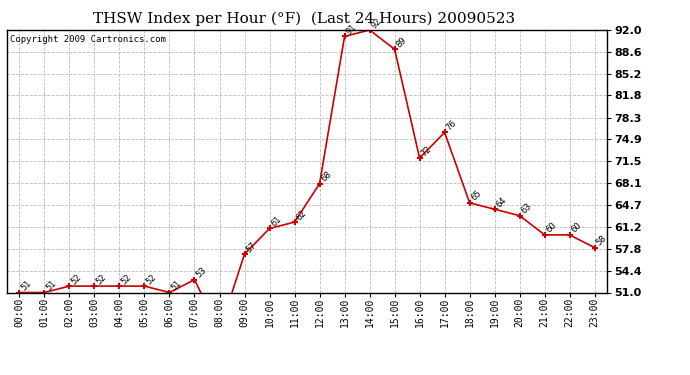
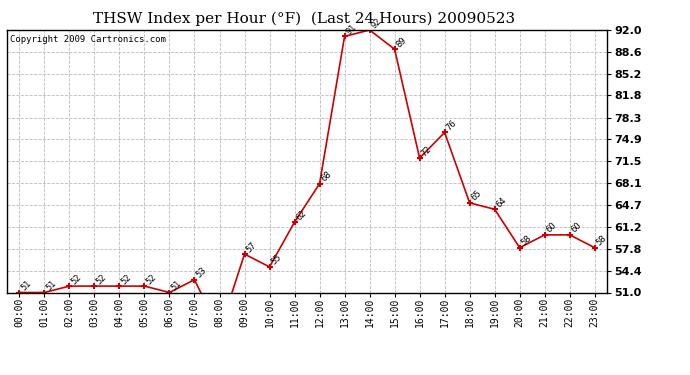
10:00: 61 -> 55
20:00: 63 -> 58
